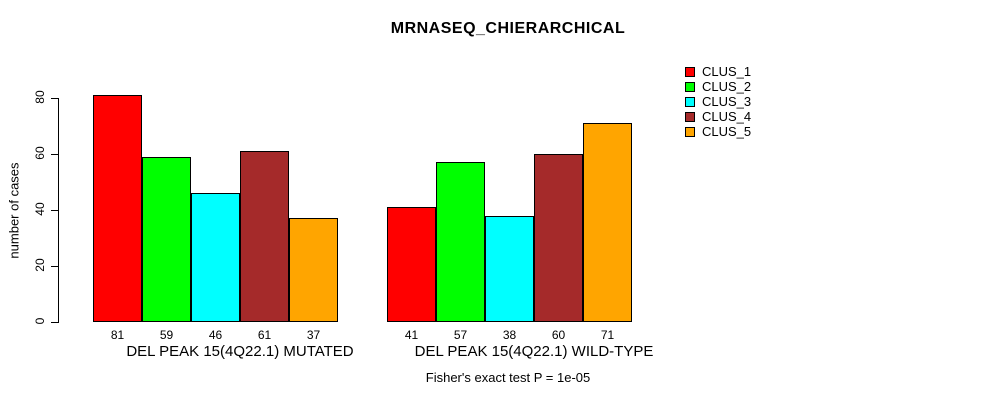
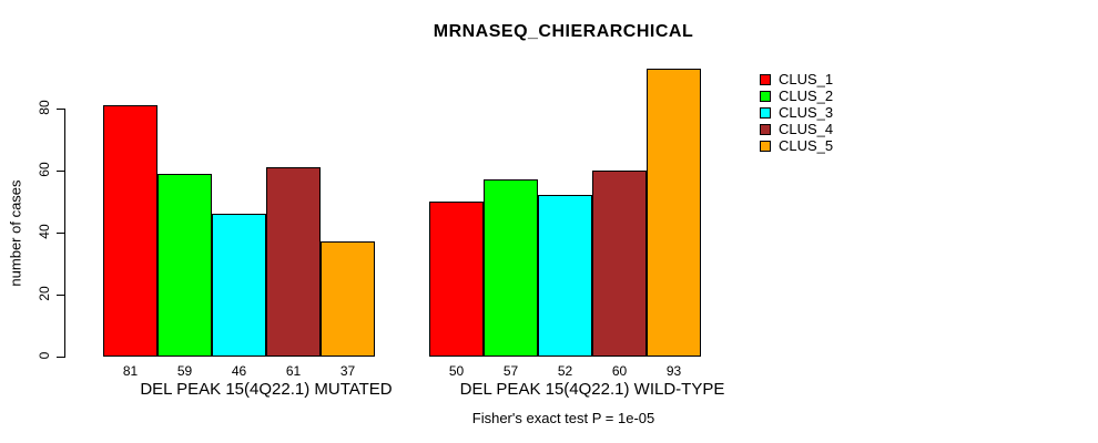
CLUS_1/DEL PEAK 15(4Q22.1) WILD-TYPE: 41 -> 50
CLUS_3/DEL PEAK 15(4Q22.1) WILD-TYPE: 38 -> 52
CLUS_5/DEL PEAK 15(4Q22.1) WILD-TYPE: 71 -> 93
